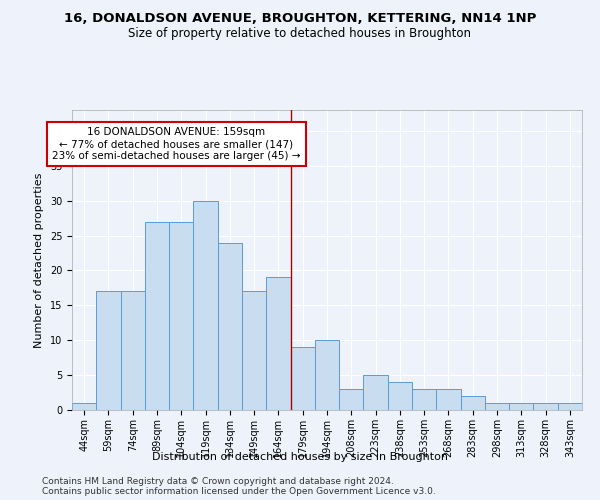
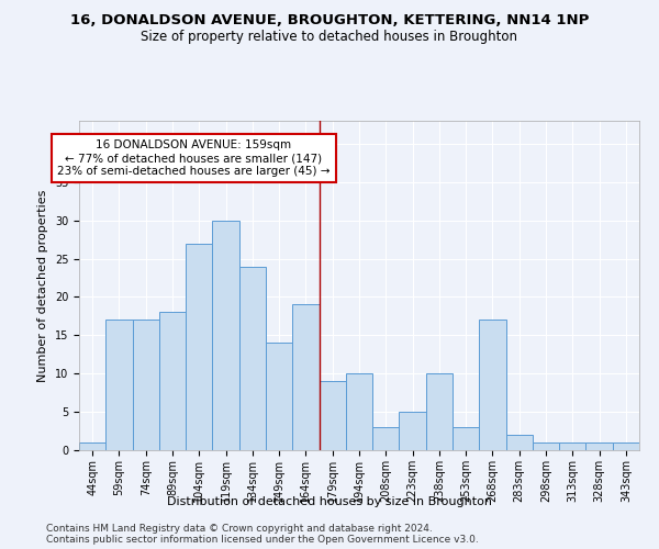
89sqm: 27 -> 18
149sqm: 17 -> 14
238sqm: 4 -> 10
268sqm: 3 -> 17
